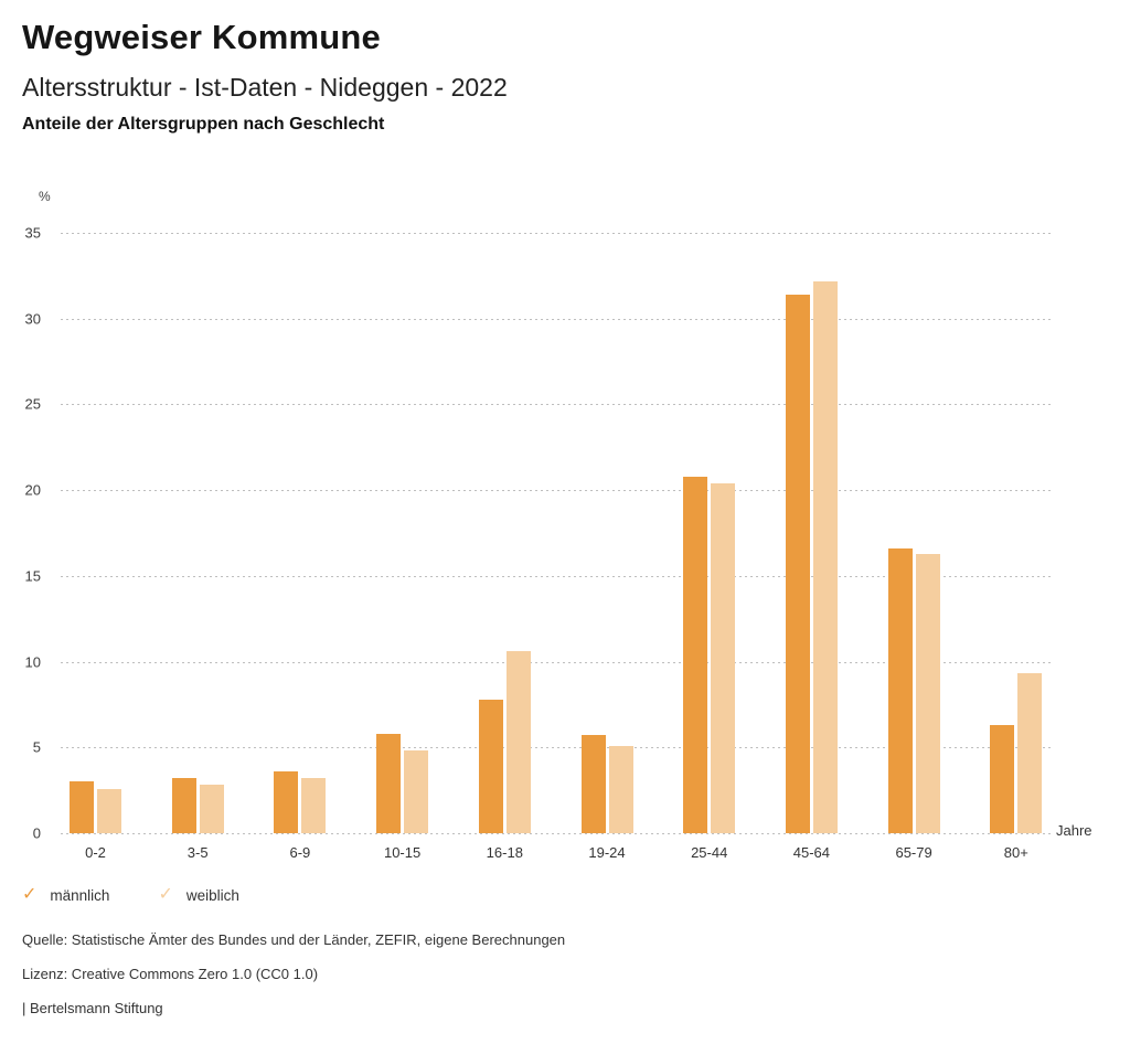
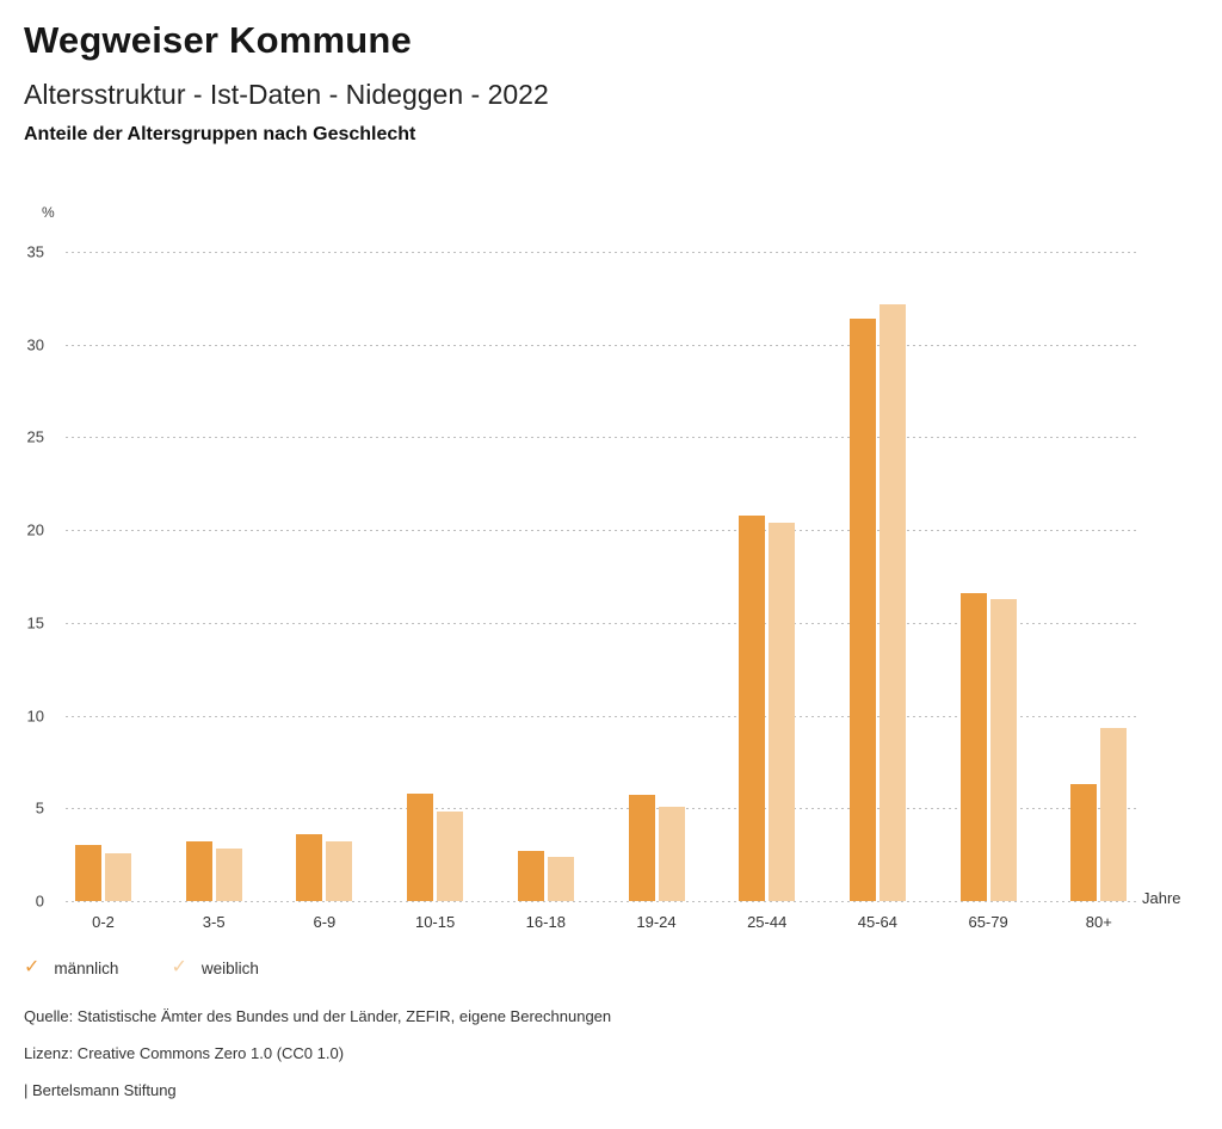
männlich/16-18: 7.8 -> 2.7
weiblich/16-18: 10.6 -> 2.4
